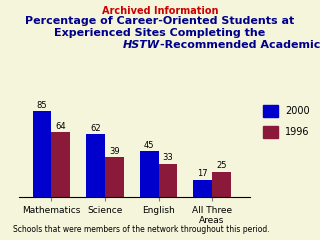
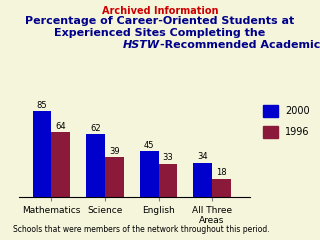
2000/All Three Areas: 17 -> 34
1996/All Three Areas: 25 -> 18
